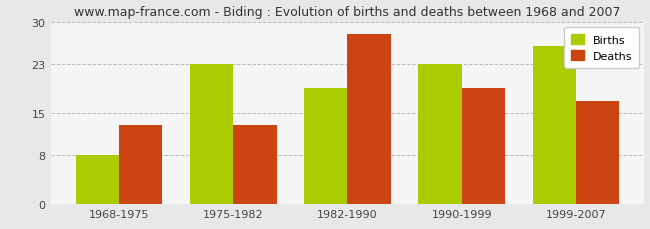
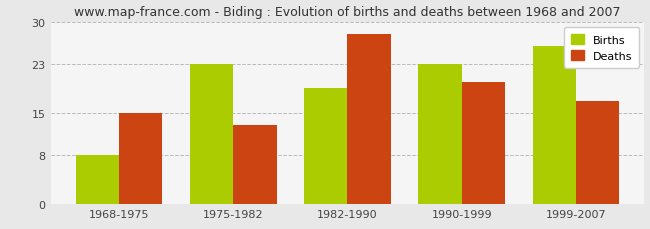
Deaths/1968-1975: 13 -> 15
Deaths/1990-1999: 19 -> 20
